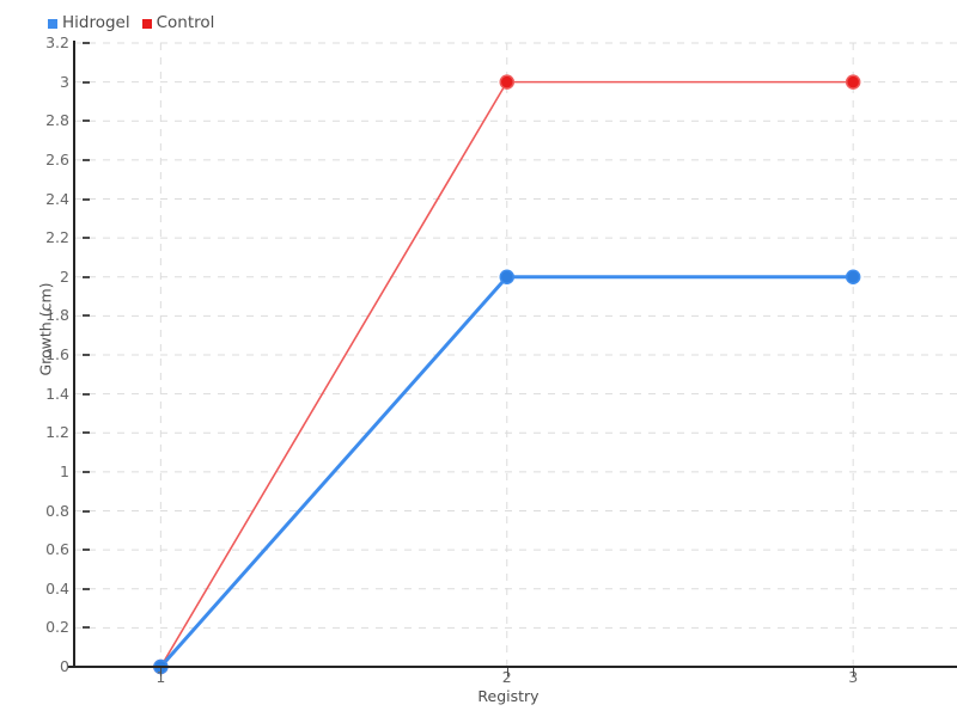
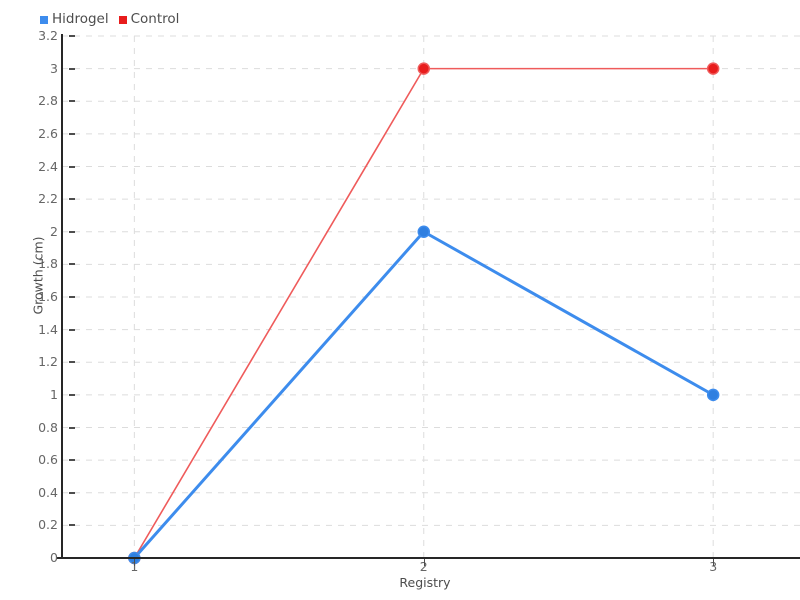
Hidrogel/3: 2 -> 1
